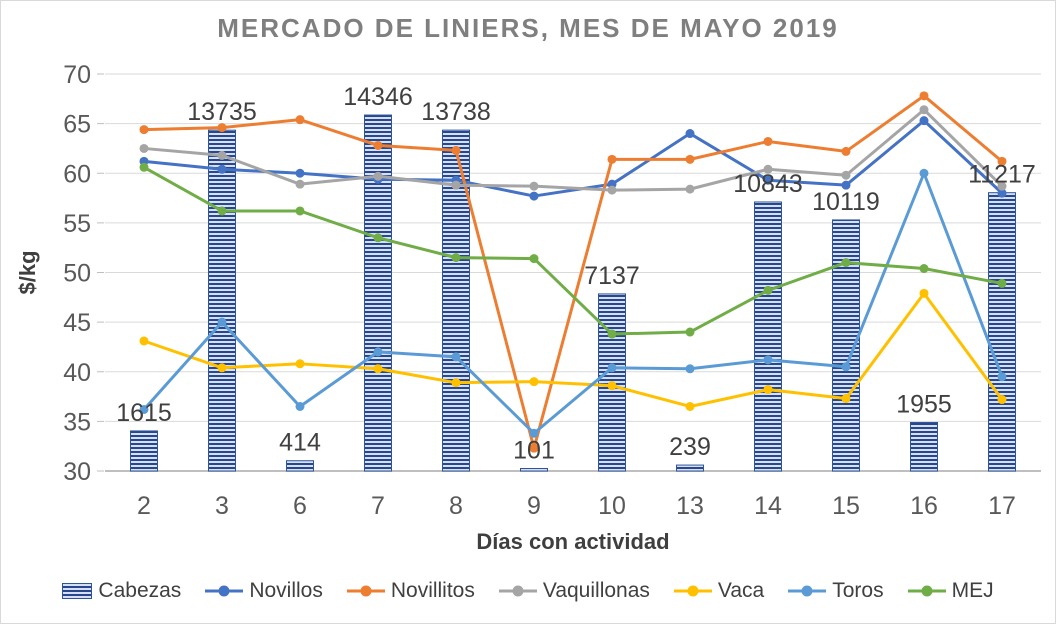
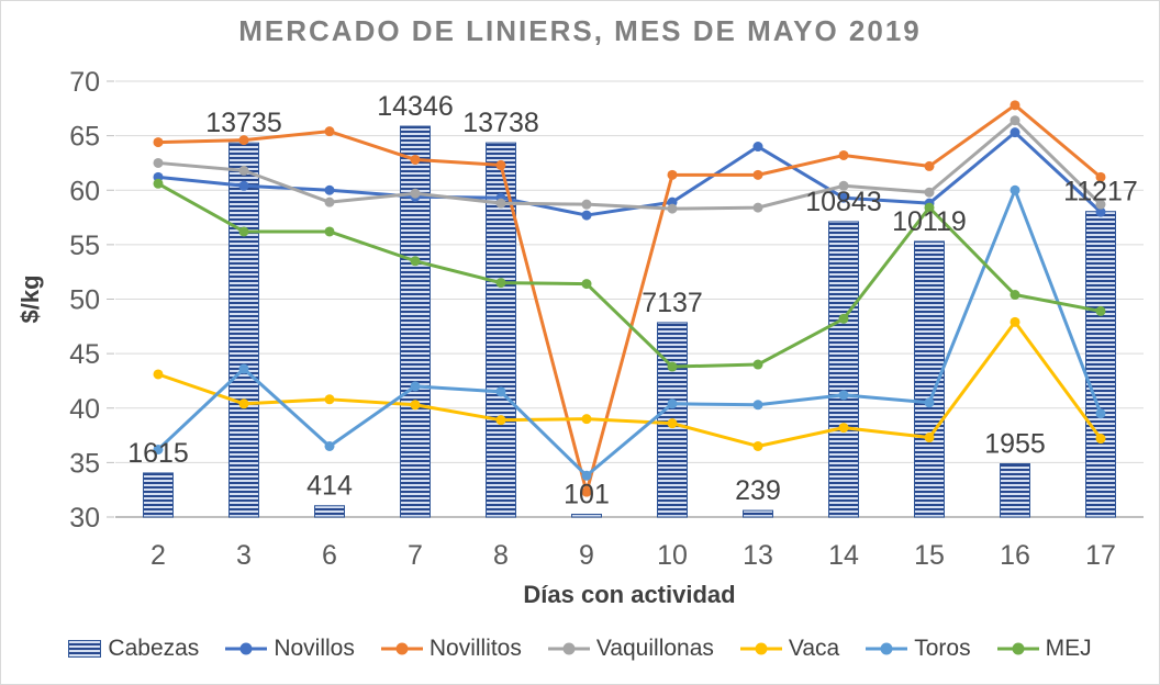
Toros/3: 45 -> 44
MEJ/15: 51 -> 58
